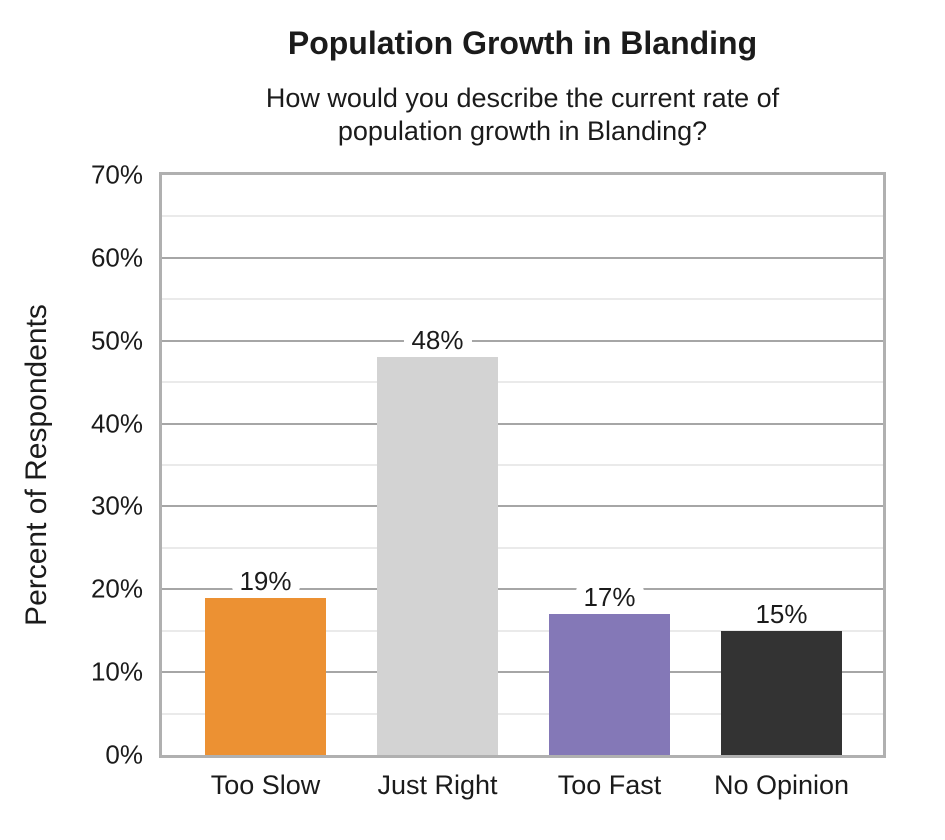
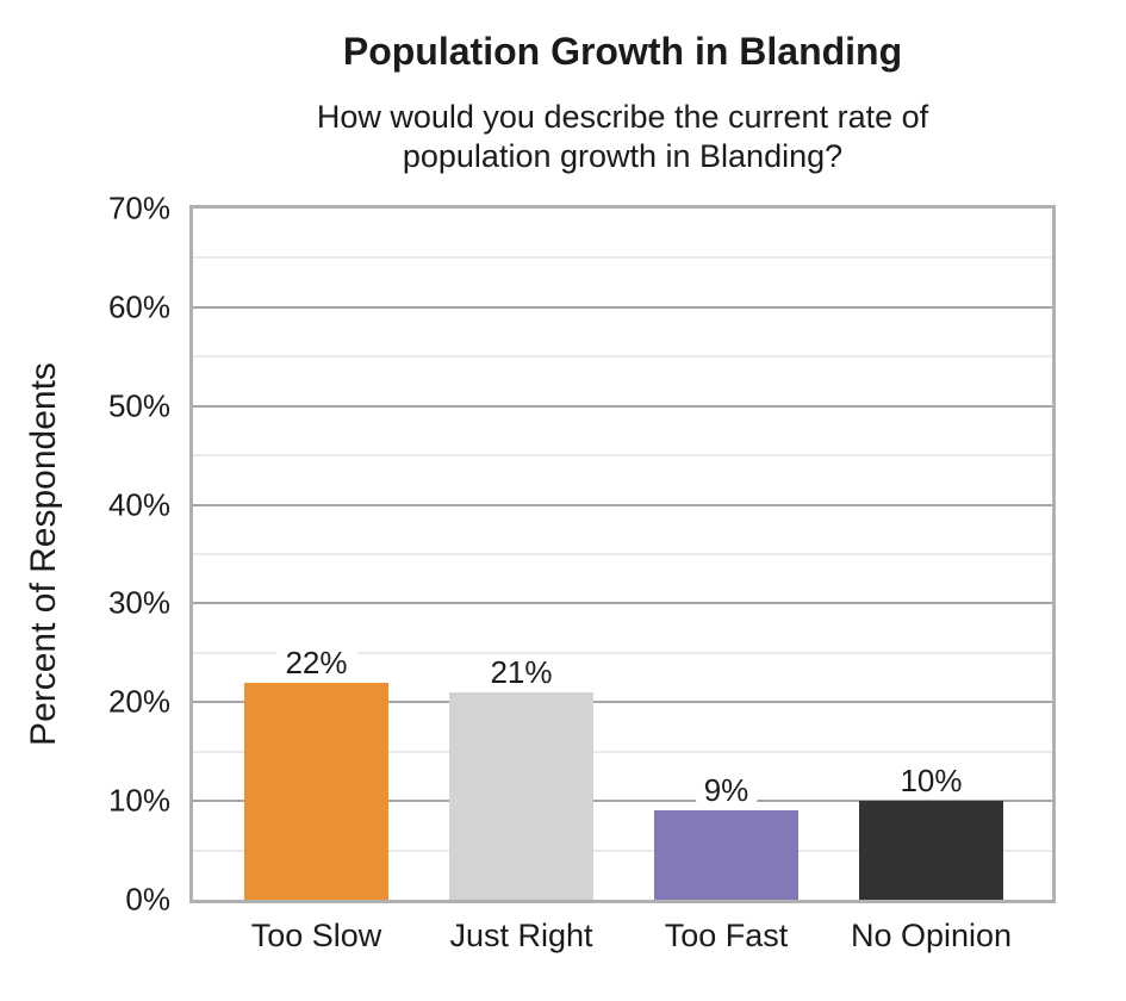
Too Slow: 19% -> 22%
Just Right: 48% -> 21%
Too Fast: 17% -> 9%
No Opinion: 15% -> 10%
